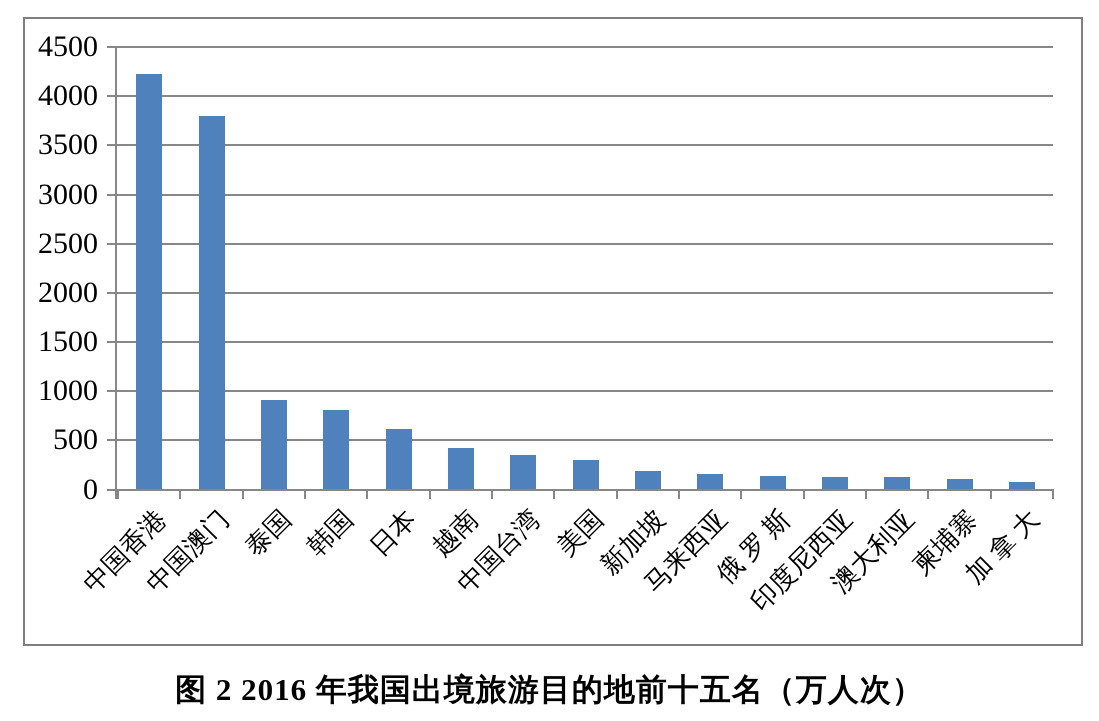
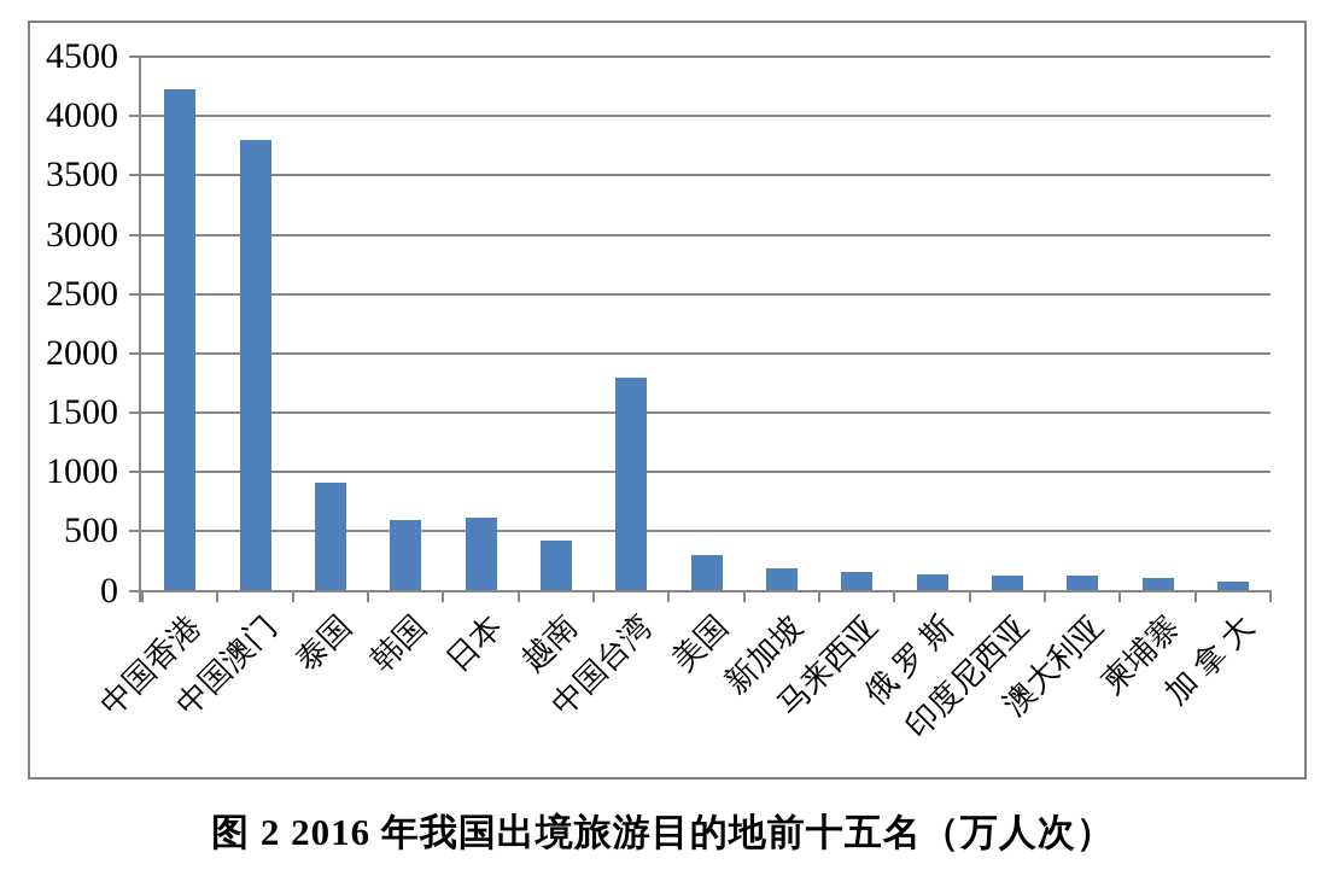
韩国: 800 -> 600
中国台湾: 400 -> 1800
